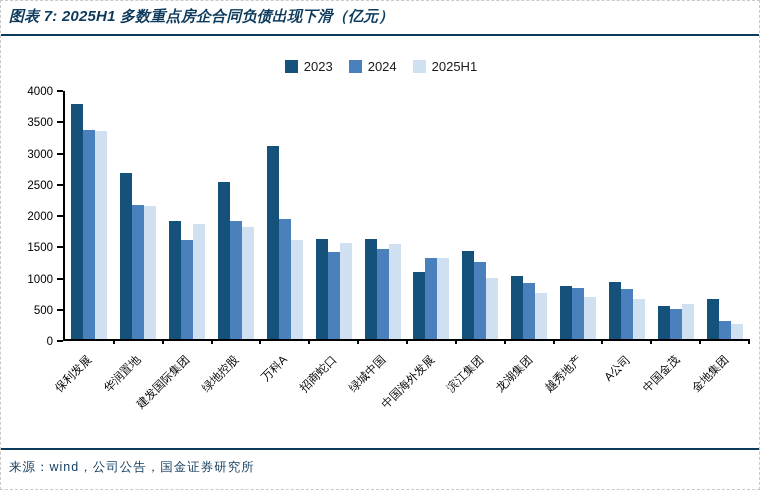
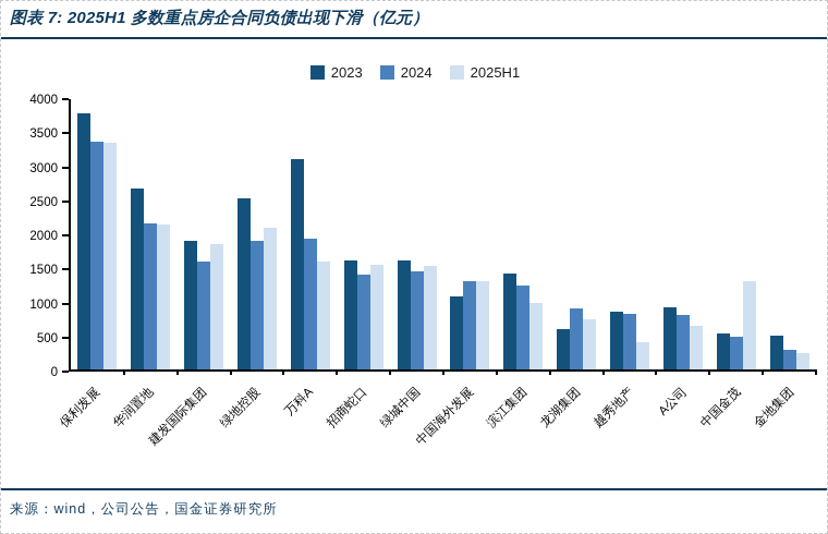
2025H1/绿地控股: 1800 -> 2100
2023/龙湖集团: 1000 -> 600
2025H1/越秀地产: 700 -> 400
2025H1/中国金茂: 600 -> 1300
2023/金地集团: 600 -> 500
